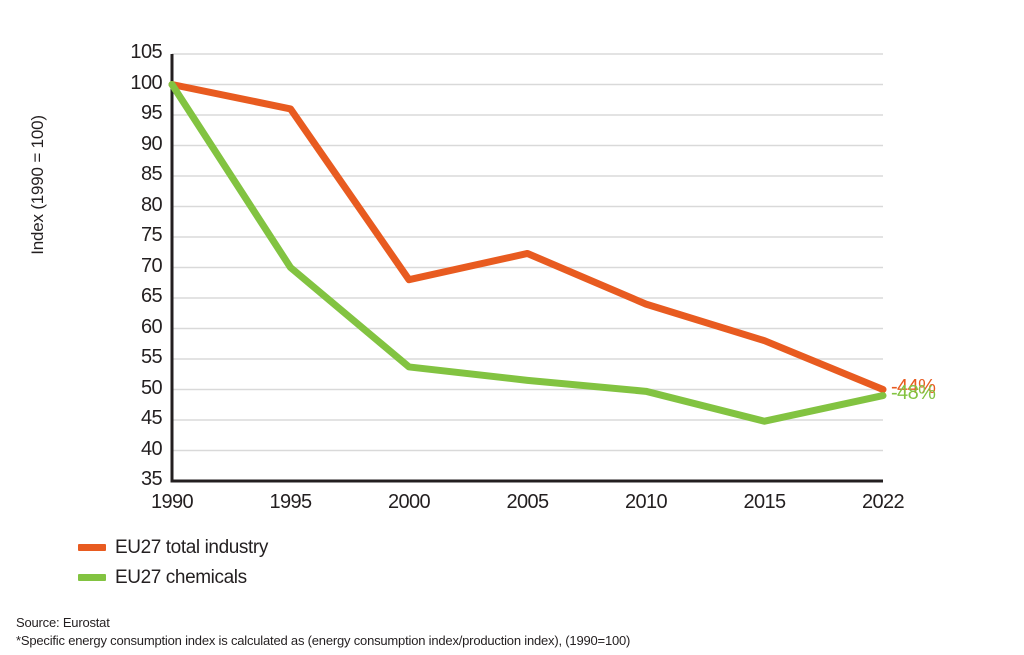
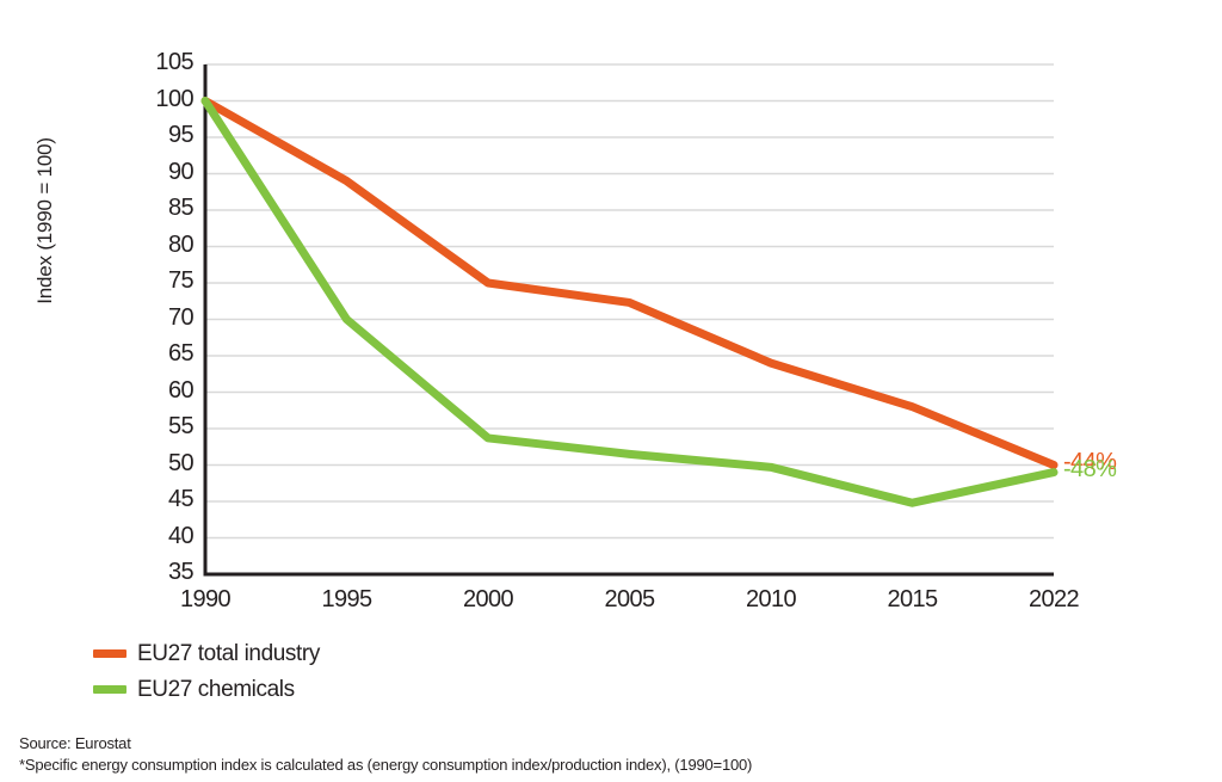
EU27 total industry/1995: 96 -> 89
EU27 total industry/2000: 68 -> 75
